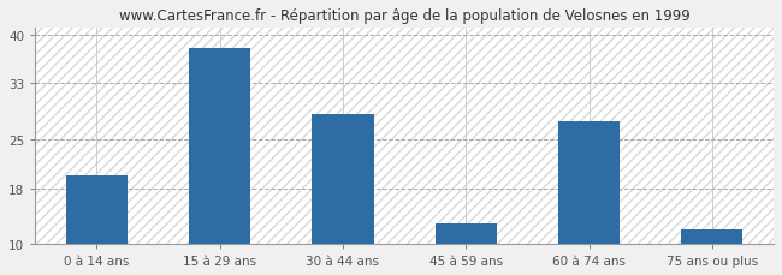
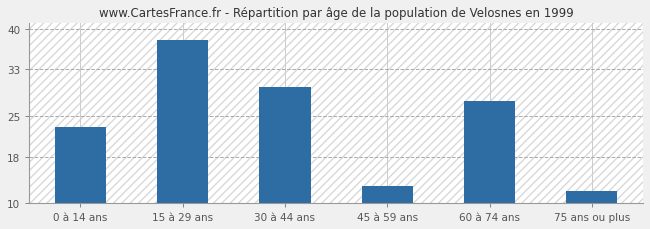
0 à 14 ans: 19.8 -> 23.0
30 à 44 ans: 28.6 -> 30.0
